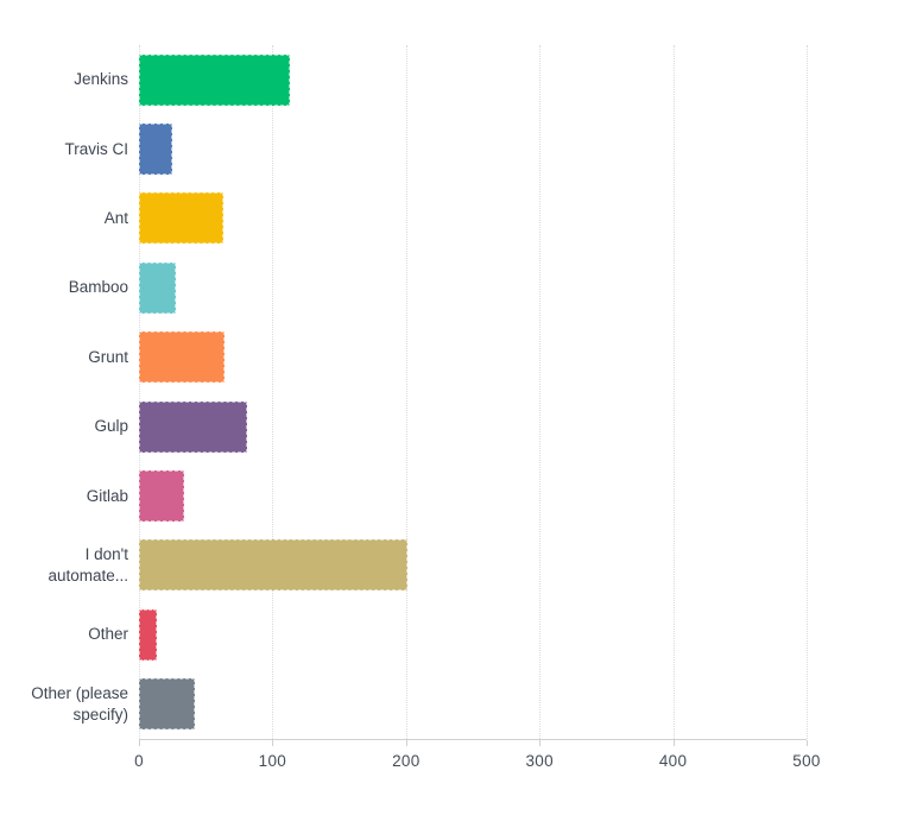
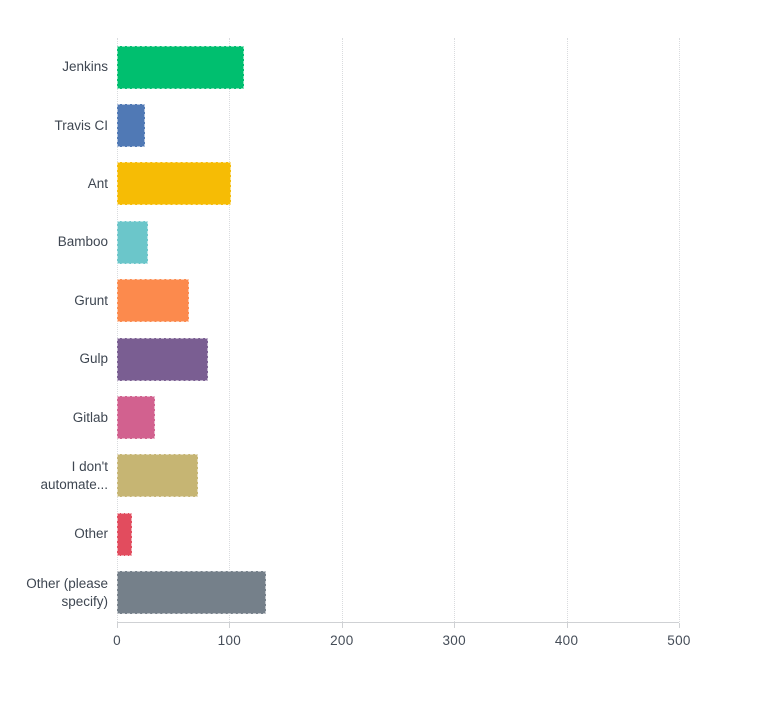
Ant: 63 -> 101
I don't automate...: 201 -> 72
Other (please specify): 42 -> 133
